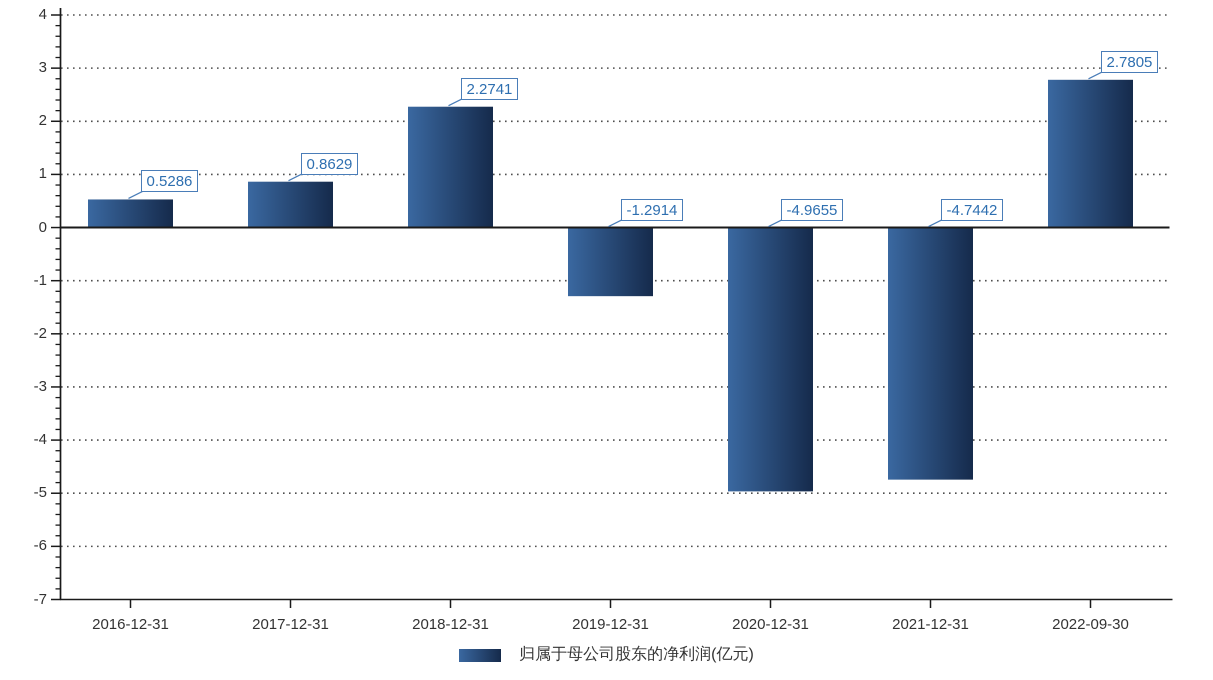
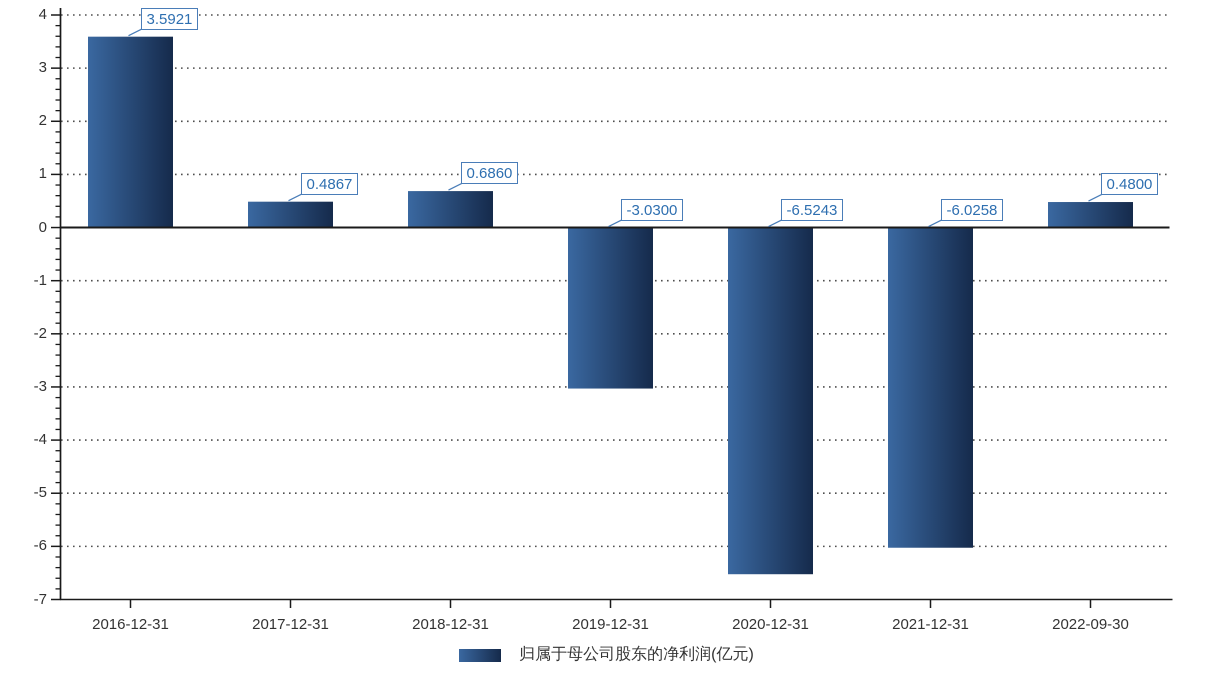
2016-12-31: 0.5286 -> 3.5921
2017-12-31: 0.8629 -> 0.4867
2018-12-31: 2.2741 -> 0.6860
2019-12-31: -1.2914 -> -3.0300
2020-12-31: -4.9655 -> -6.5243
2021-12-31: -4.7442 -> -6.0258
2022-09-30: 2.7805 -> 0.4800
